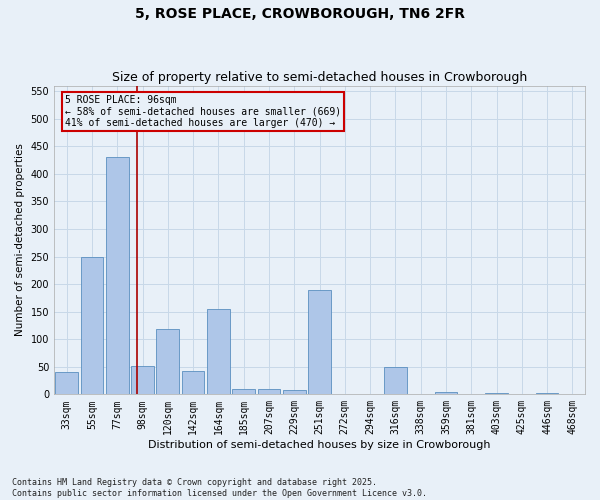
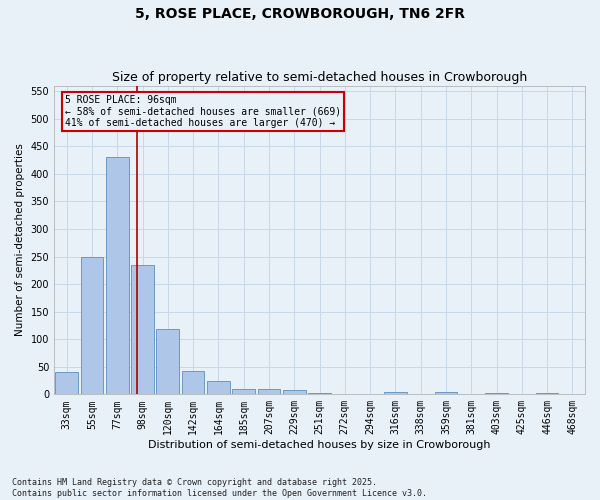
98sqm: 52 -> 235
164sqm: 154 -> 25
251sqm: 190 -> 2
316sqm: 50 -> 4
